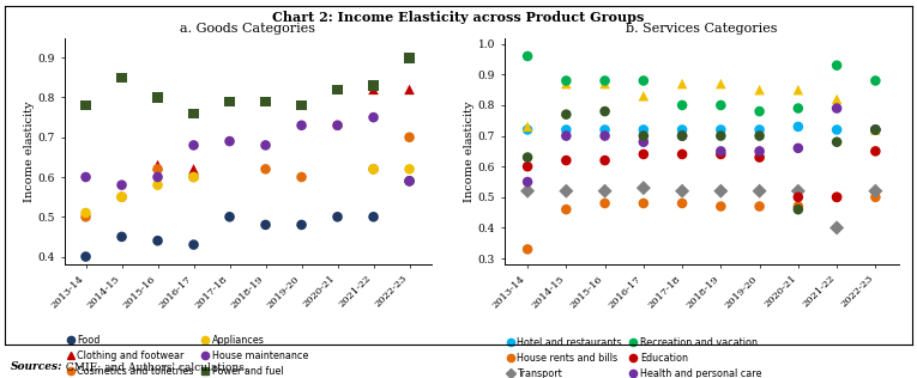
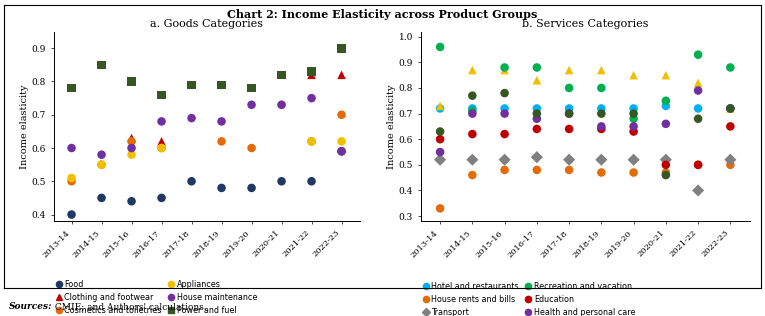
a. Goods Categories/Food/2016-17: 0.43 -> 0.45
b. Services Categories/Recreation and vacation/2014-15: 0.88 -> 0.71
b. Services Categories/Recreation and vacation/2019-20: 0.78 -> 0.68
b. Services Categories/Recreation and vacation/2020-21: 0.79 -> 0.75
